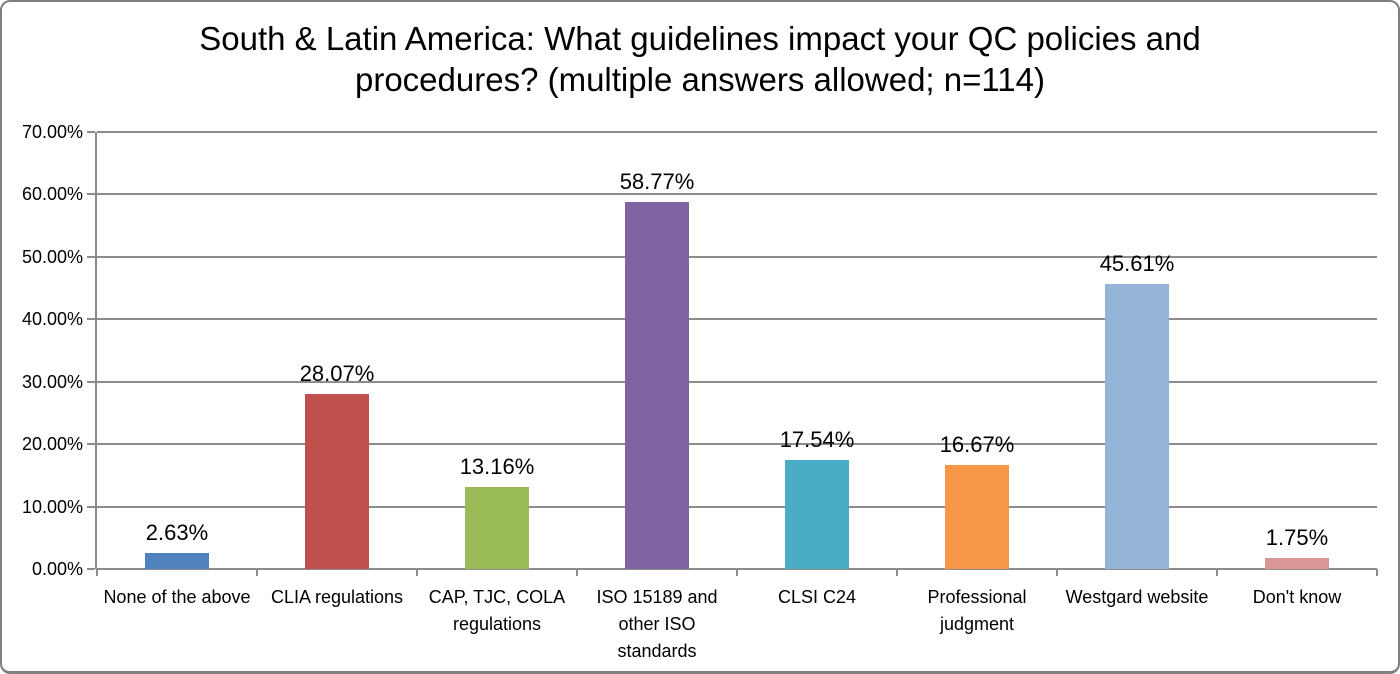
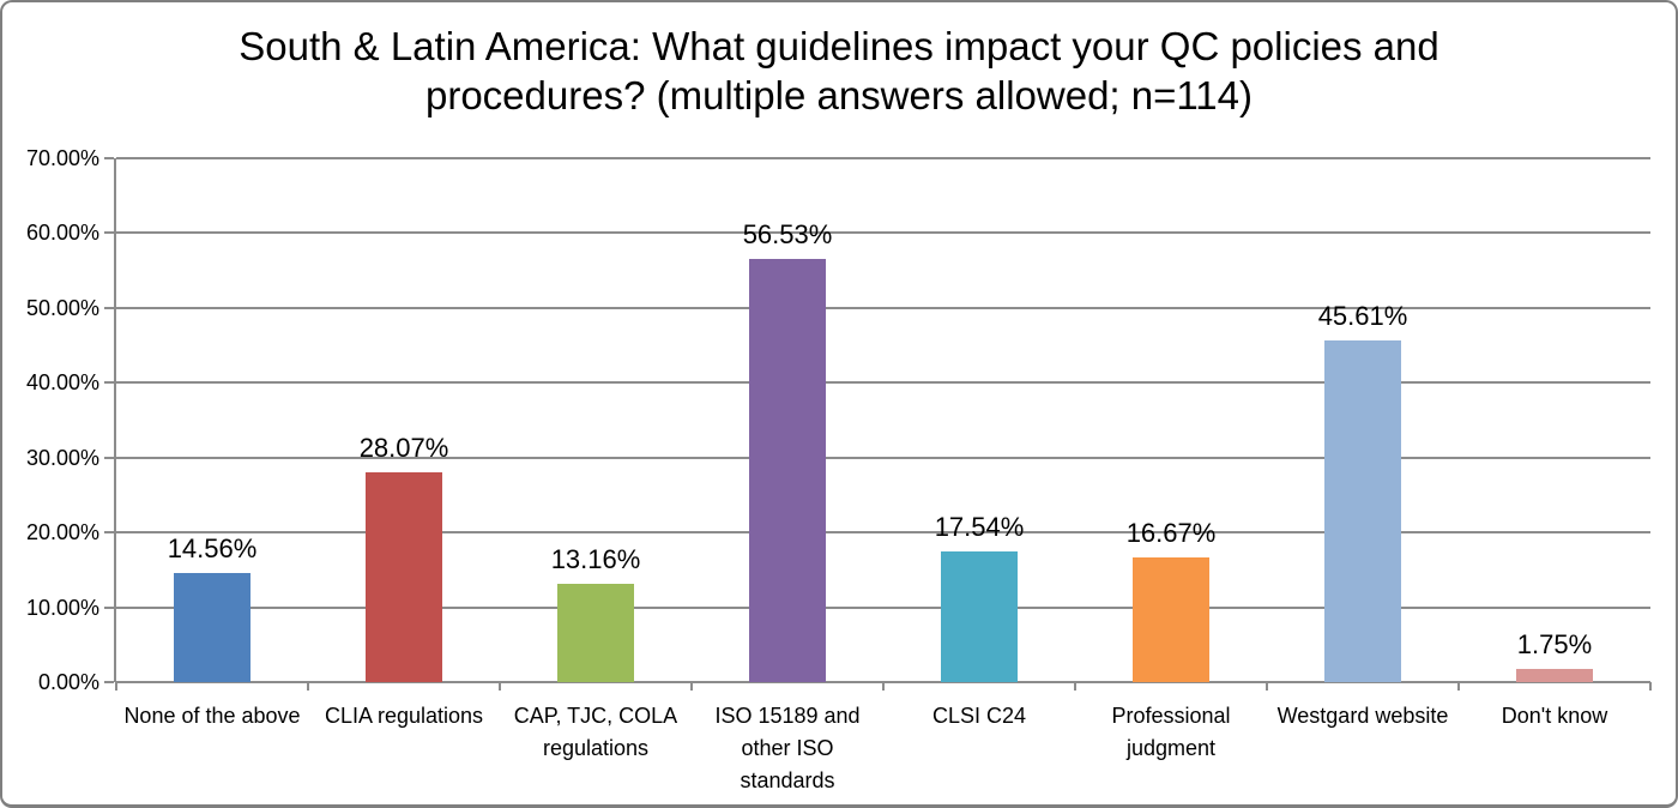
None of the above: 2.63% -> 14.56%
ISO 15189 and other ISO standards: 58.77% -> 56.53%
